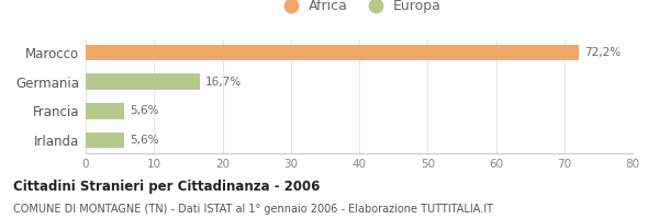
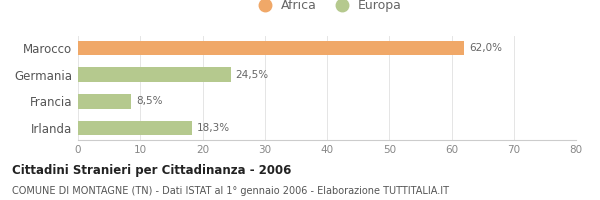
Marocco: 72,2% -> 62,0%
Germania: 16,7% -> 24,5%
Francia: 5,6% -> 8,5%
Irlanda: 5,6% -> 18,3%
